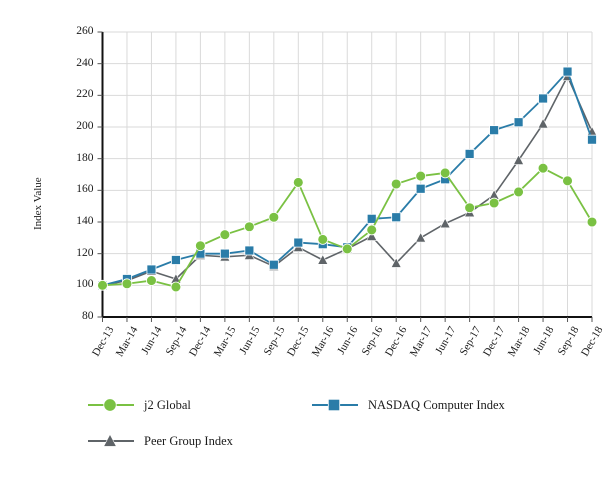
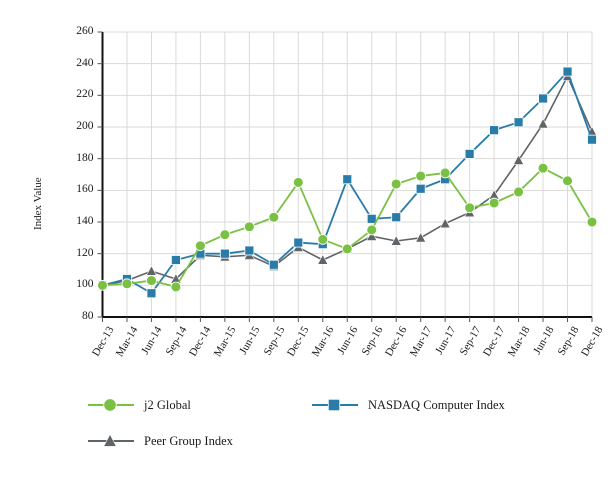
NASDAQ Computer Index/Jun-14: 110 -> 95
NASDAQ Computer Index/Jun-16: 124 -> 167
Peer Group Index/Dec-16: 114 -> 128
